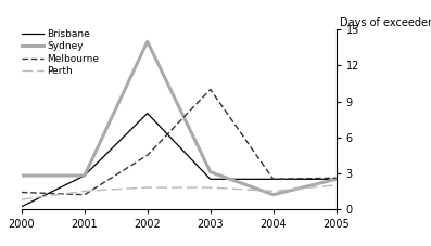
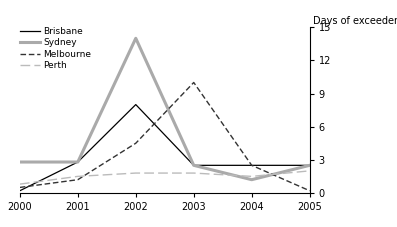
Melbourne/2000: 1.4 -> 0.5
Sydney/2003: 3.1 -> 2.5
Melbourne/2005: 2.6 -> 0.2
